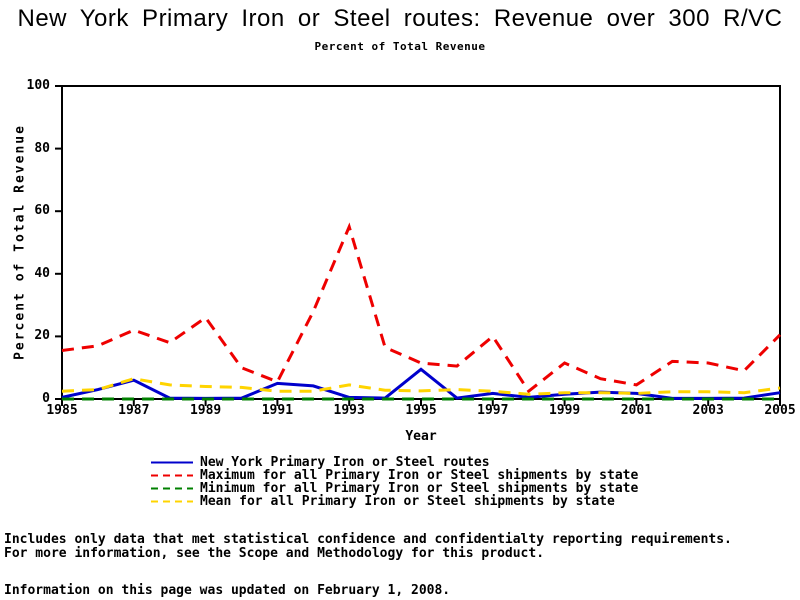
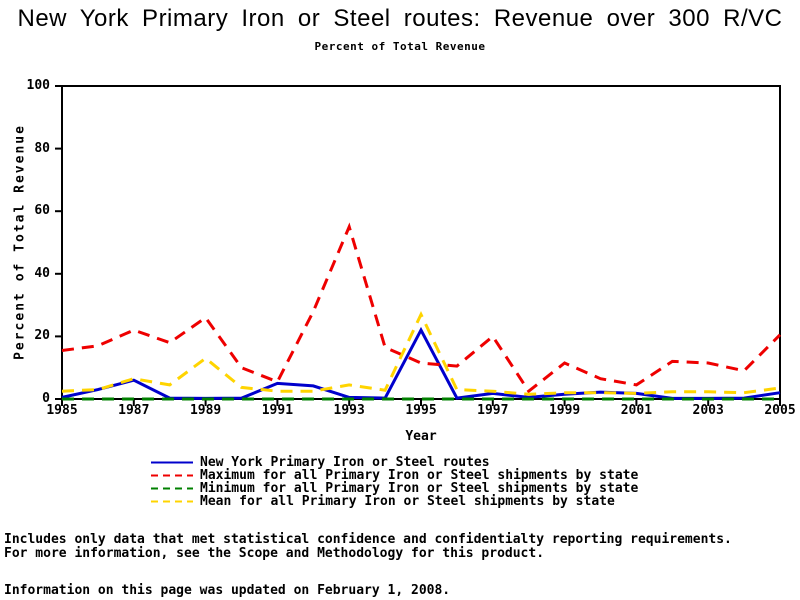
Mean for all Primary Iron or Steel shipments by state/1989: 4 -> 13
New York Primary Iron or Steel routes/1995: 10 -> 22
Mean for all Primary Iron or Steel shipments by state/1995: 3 -> 27
